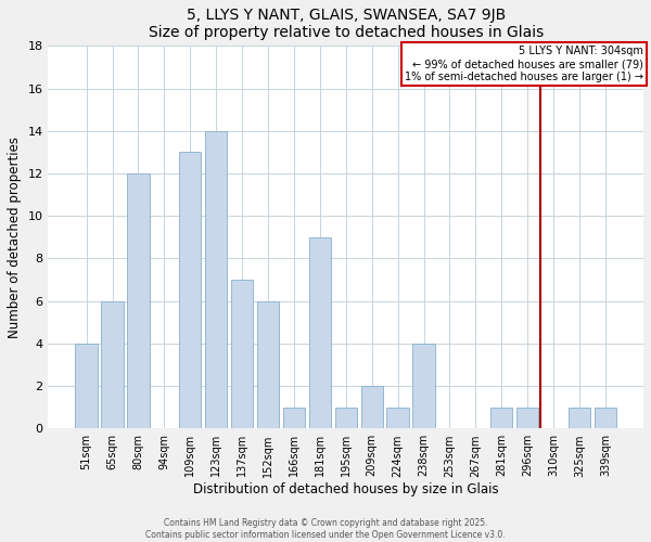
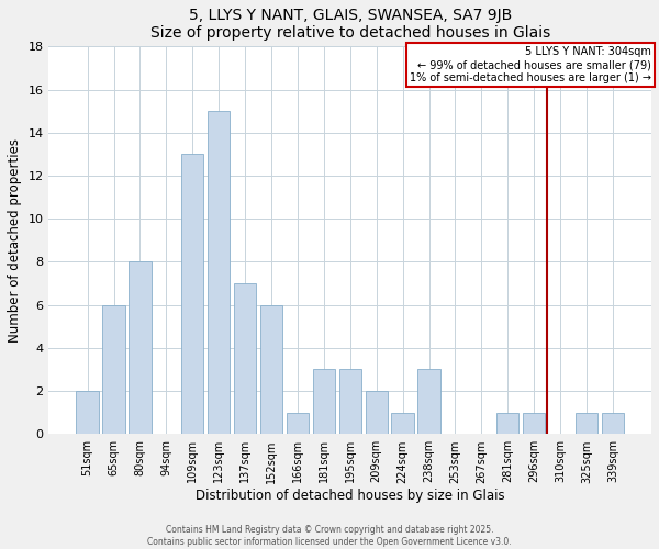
51sqm: 4 -> 2
80sqm: 12 -> 8
123sqm: 14 -> 15
181sqm: 9 -> 3
195sqm: 1 -> 3
238sqm: 4 -> 3
